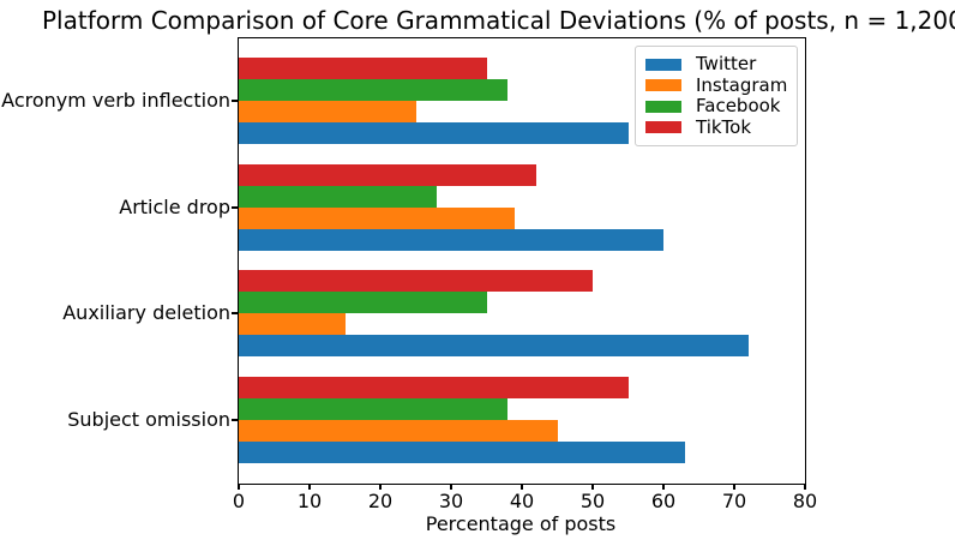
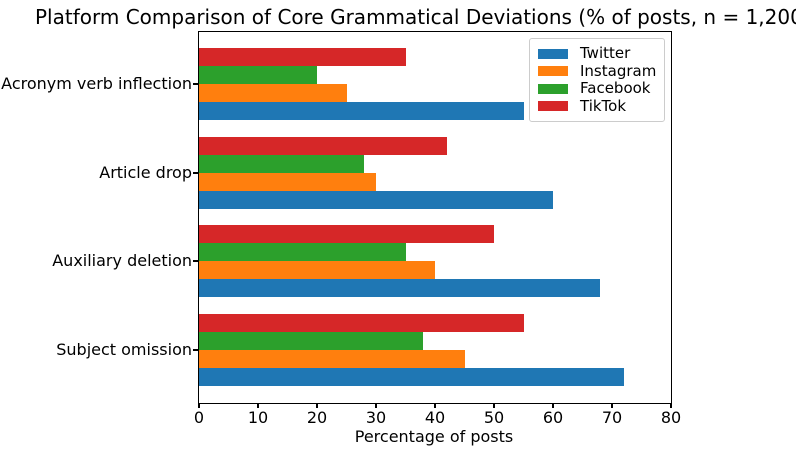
Facebook/Acronym verb inflection: 38 -> 20
Instagram/Article drop: 39 -> 30
Twitter/Auxiliary deletion: 72 -> 68
Instagram/Auxiliary deletion: 15 -> 40
Twitter/Subject omission: 63 -> 72
